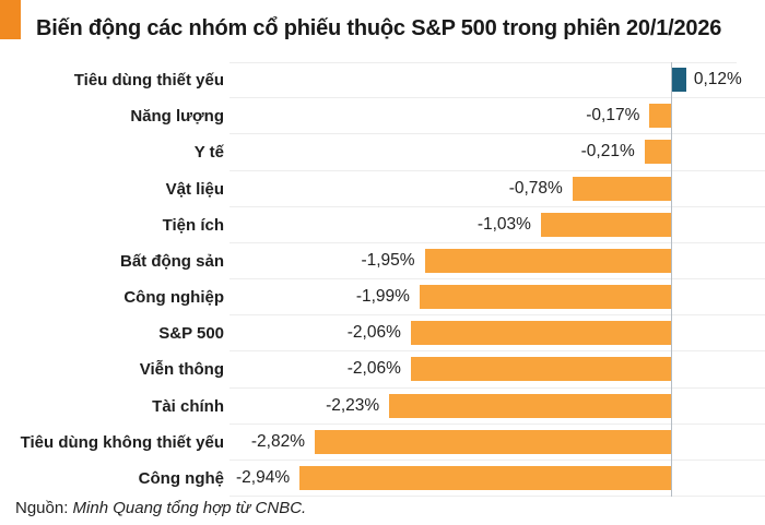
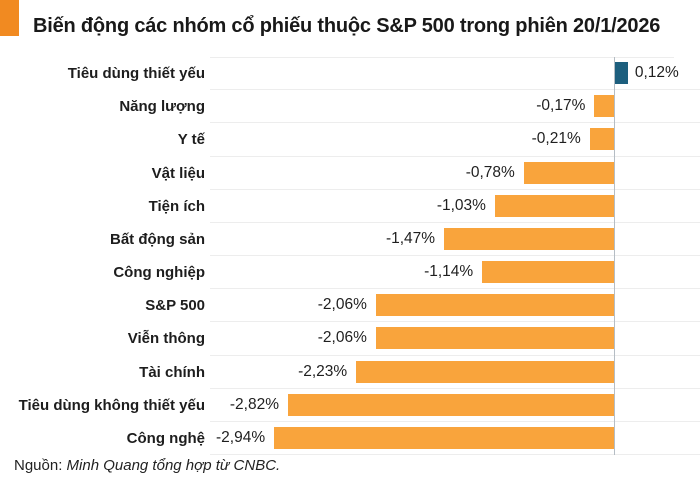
Bất động sản: -1,95% -> -1,47%
Công nghiệp: -1,99% -> -1,14%
